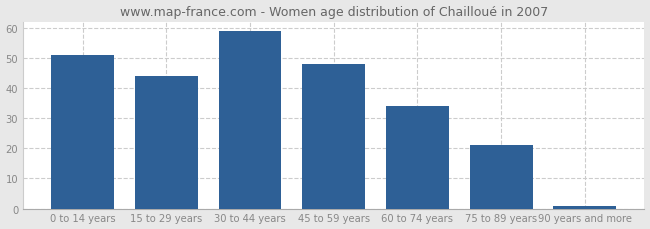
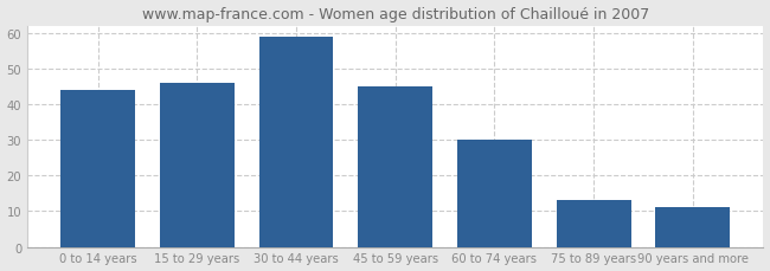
0 to 14 years: 51 -> 44
15 to 29 years: 44 -> 46
45 to 59 years: 48 -> 45
60 to 74 years: 34 -> 30
75 to 89 years: 21 -> 13
90 years and more: 1 -> 11
